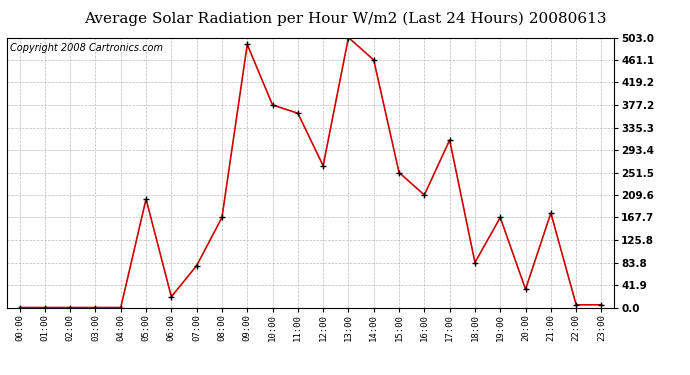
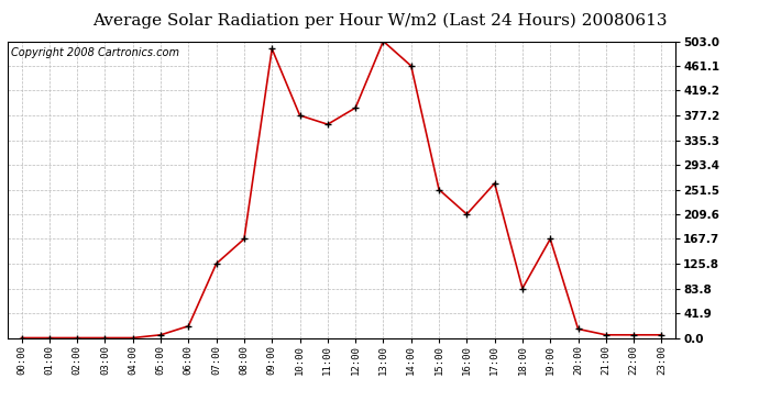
05:00: 202 -> 5
07:00: 78 -> 126
12:00: 264 -> 390
17:00: 312 -> 262
20:00: 34 -> 15
21:00: 176 -> 5
